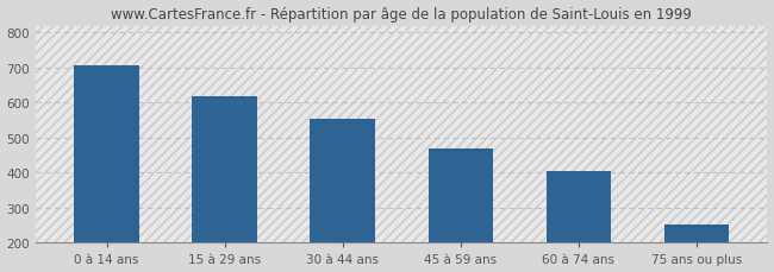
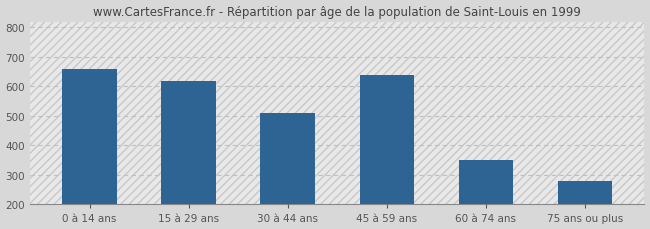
0 à 14 ans: 708 -> 660
30 à 44 ans: 553 -> 510
45 à 59 ans: 469 -> 640
60 à 74 ans: 406 -> 350
75 ans ou plus: 251 -> 280
